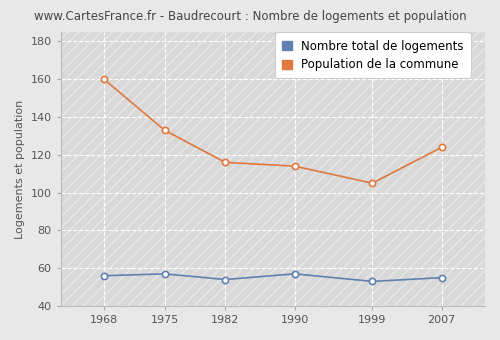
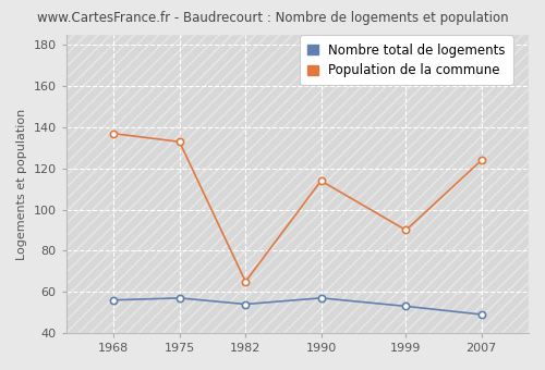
Population de la commune/1968: 160 -> 137
Population de la commune/1982: 116 -> 65
Population de la commune/1999: 105 -> 90
Nombre total de logements/2007: 55 -> 49
